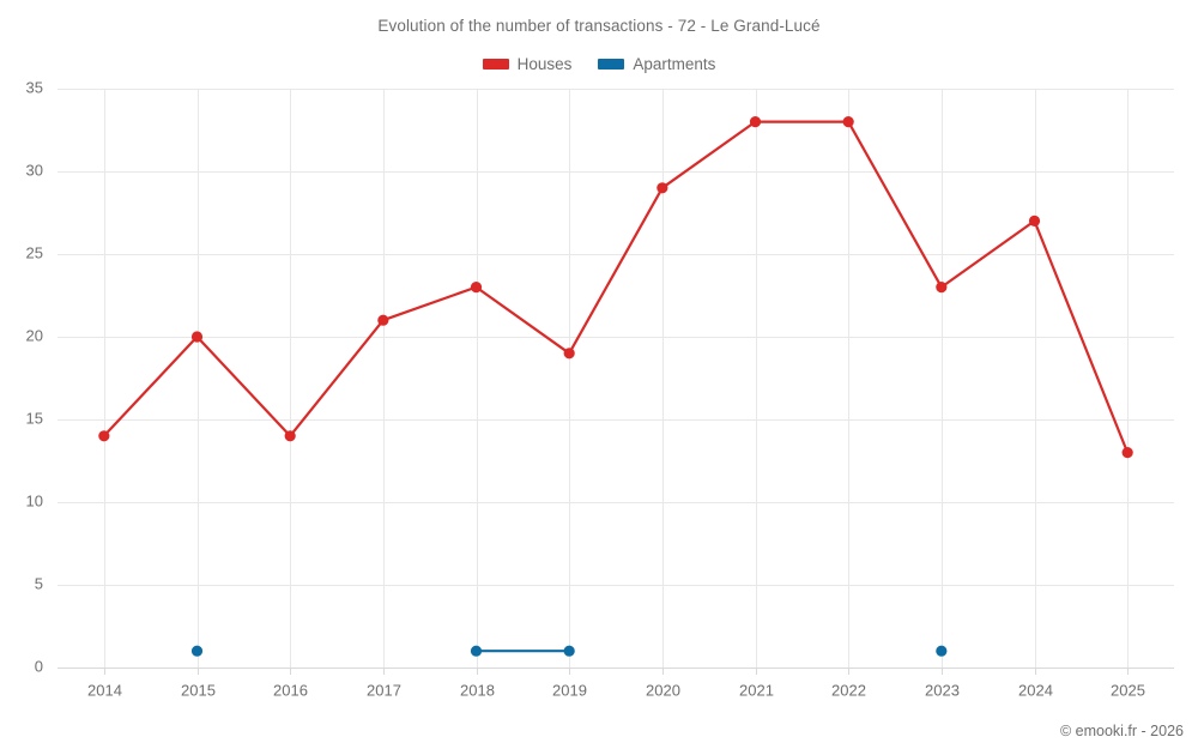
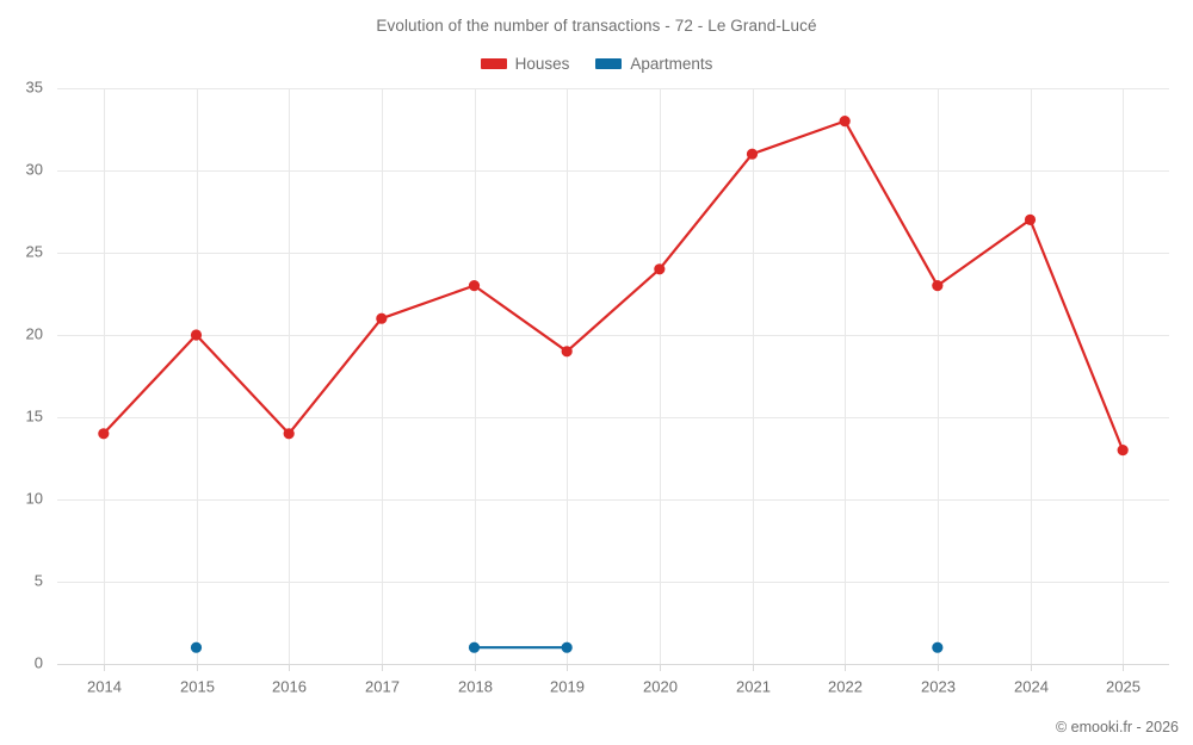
Houses/2020: 29 -> 24
Houses/2021: 33 -> 31
